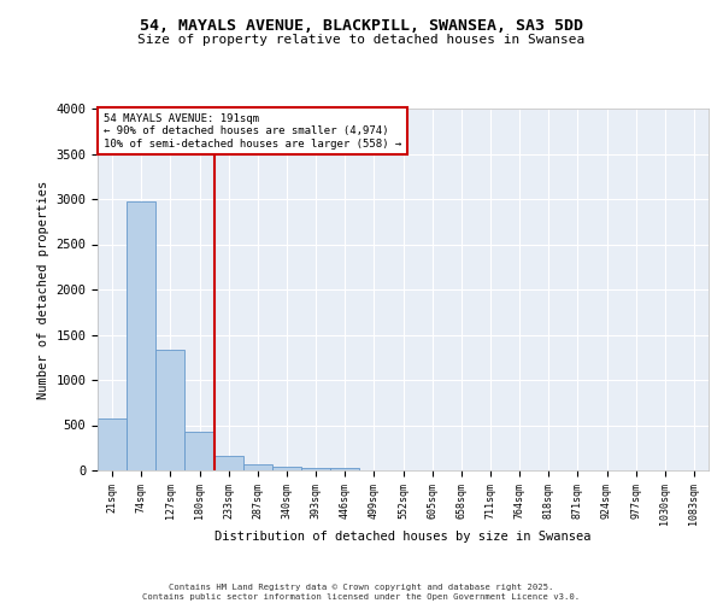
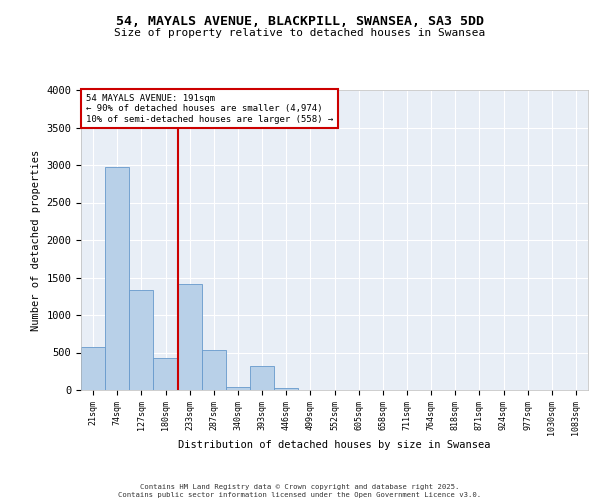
233sqm: 160 -> 1420
287sqm: 70 -> 540
393sqm: 30 -> 320
